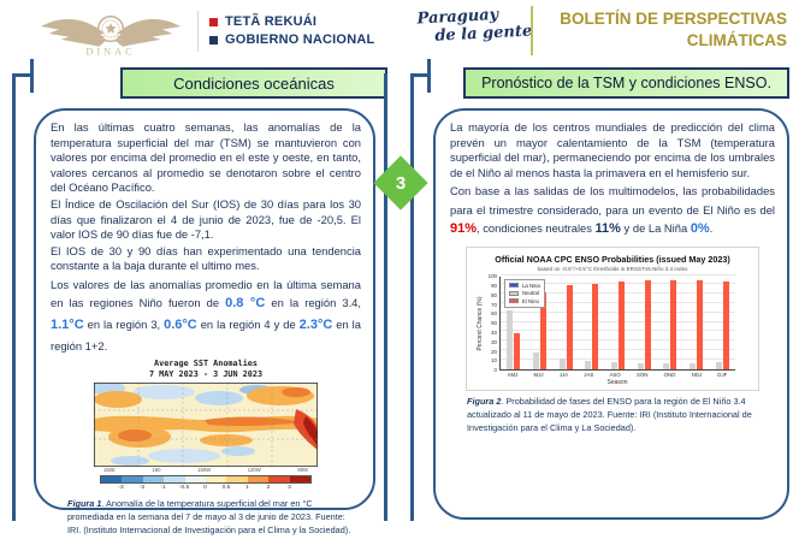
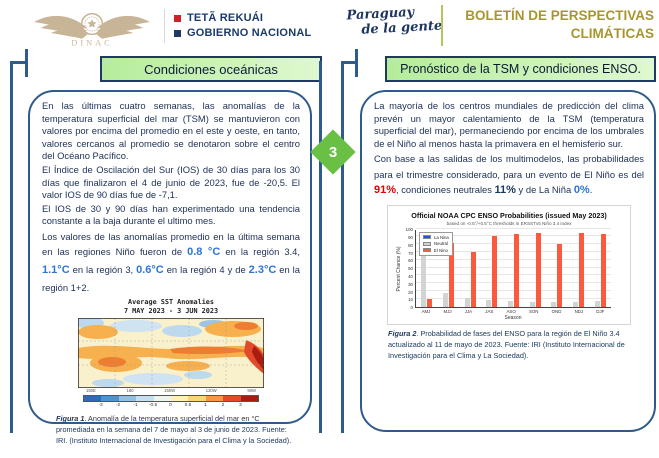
Neutral/AMJ: 60 -> 90
El Nino/AMJ: 40 -> 10
El Nino/JJA: 90 -> 70
El Nino/OND: 90 -> 80
